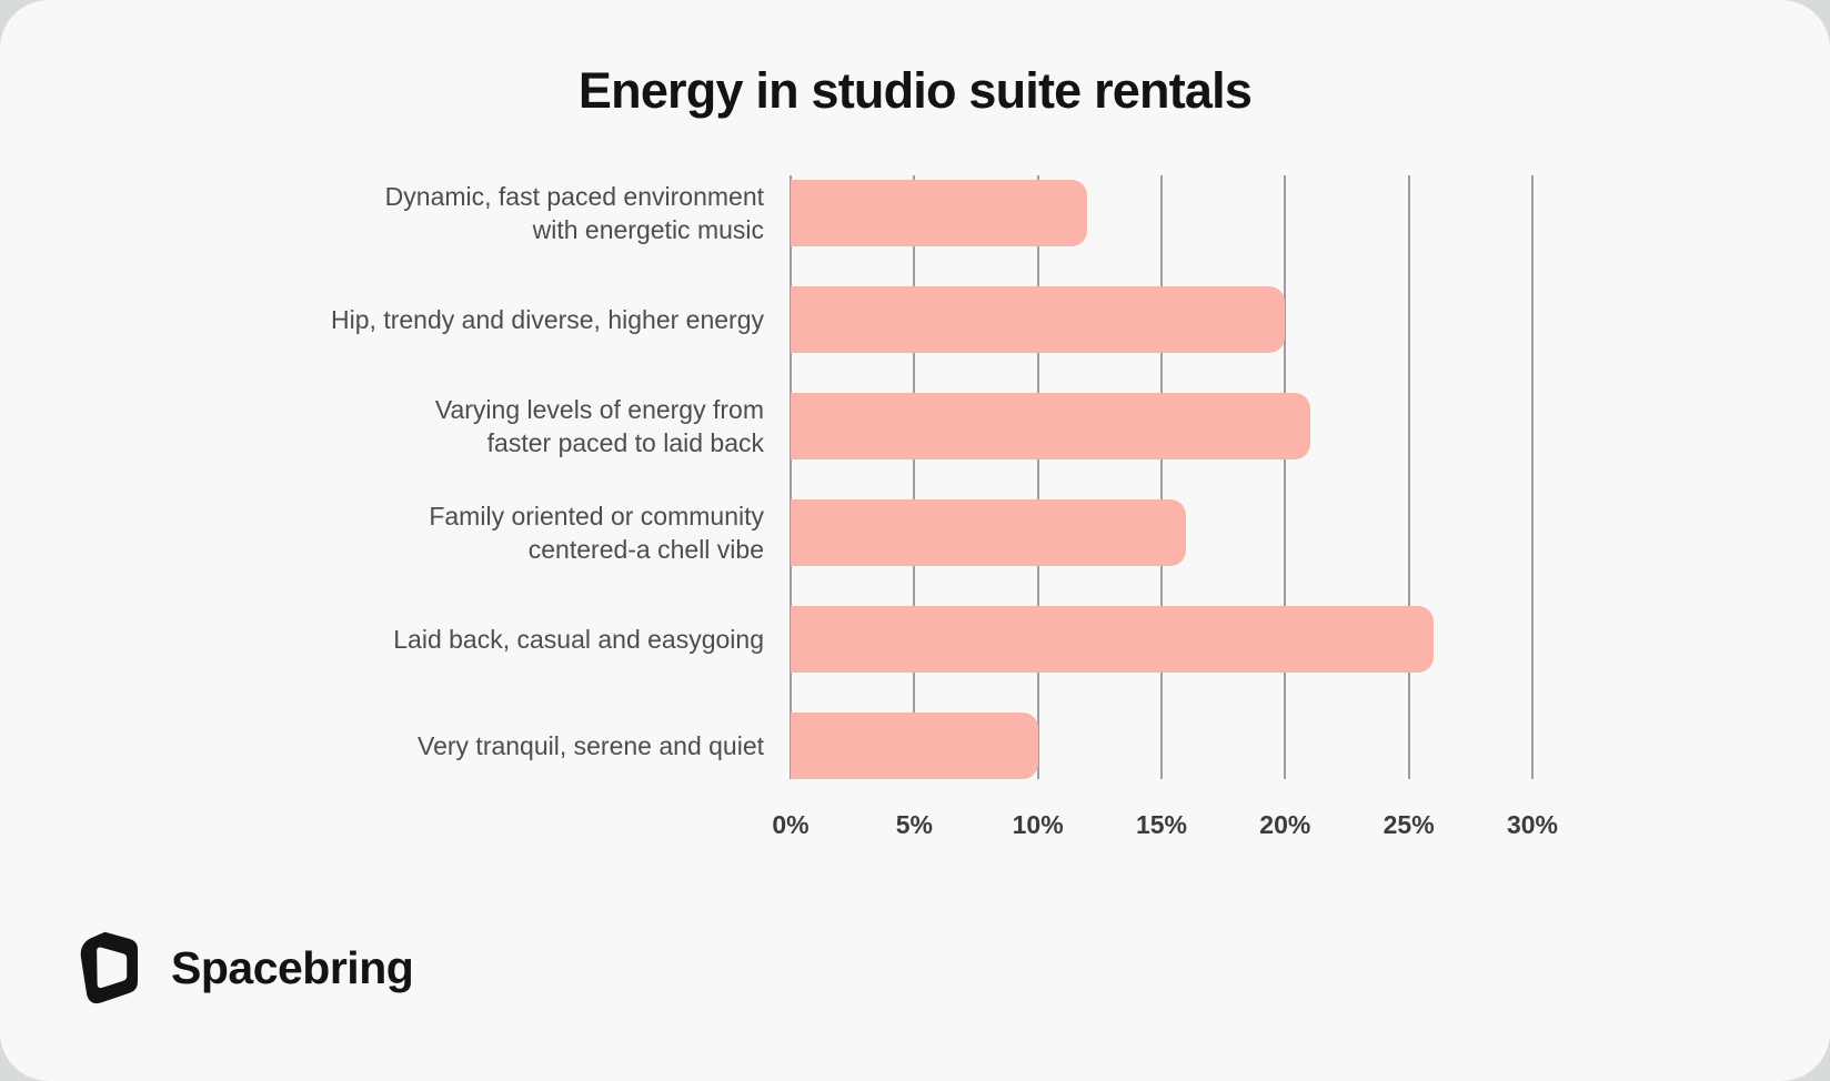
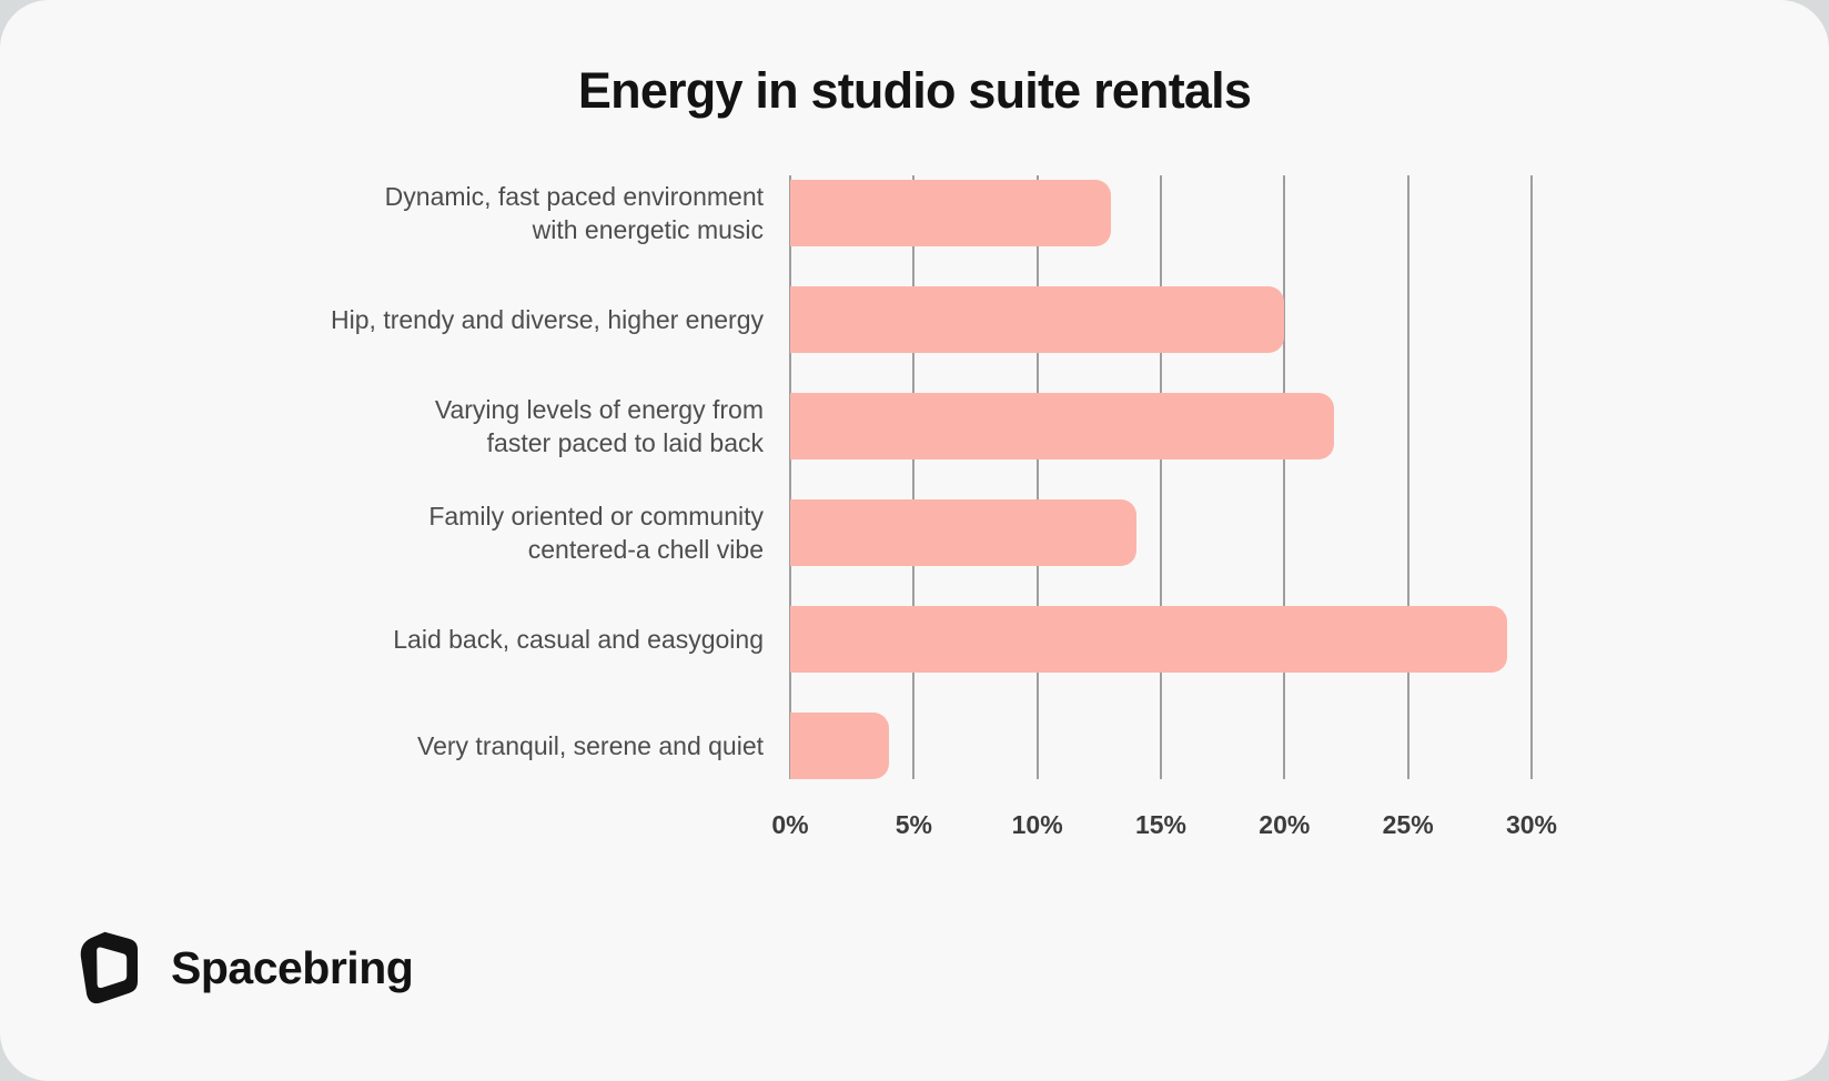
Dynamic, fast paced environment with energetic music: 12% -> 13%
Varying levels of energy from faster paced to laid back: 21% -> 22%
Family oriented or community centered-a chell vibe: 16% -> 14%
Laid back, casual and easygoing: 26% -> 29%
Very tranquil, serene and quiet: 10% -> 4%
